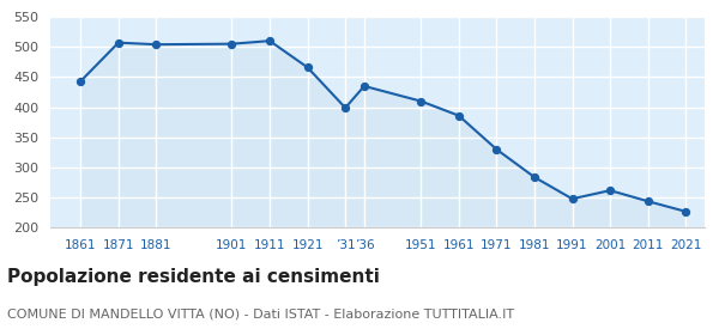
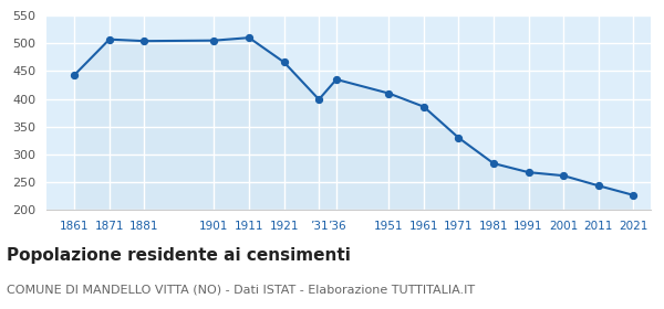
1991: 248 -> 268
